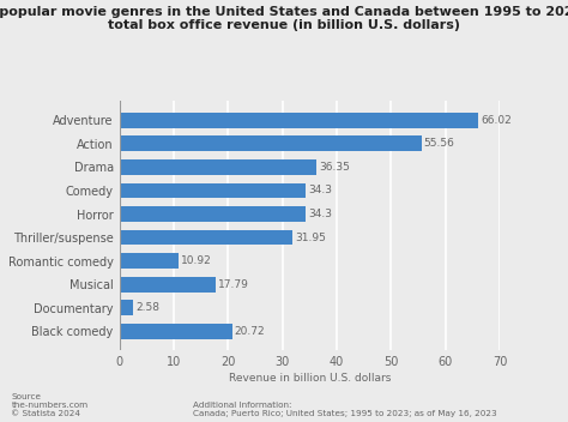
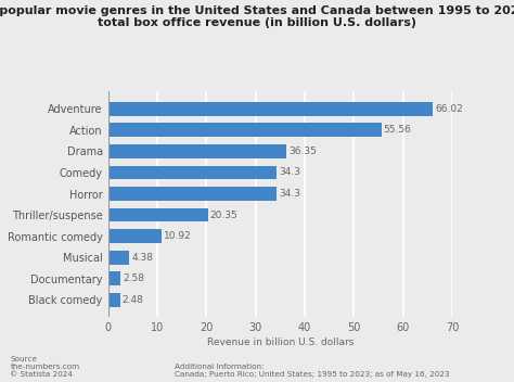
Thriller/suspense: 31.95 -> 20.35
Musical: 17.79 -> 4.38
Black comedy: 20.72 -> 2.48
